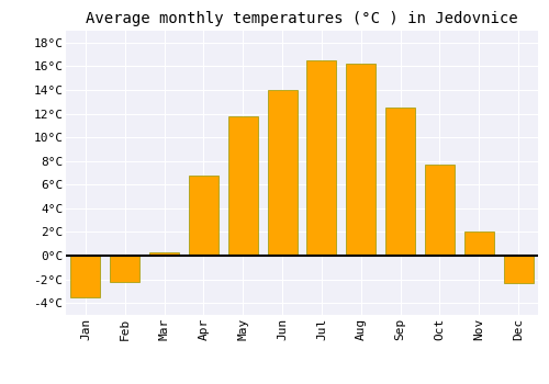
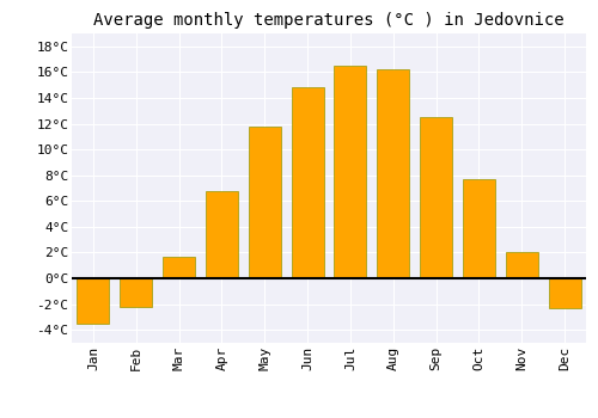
Mar: 0.3°C -> 1.7°C
Jun: 14.0°C -> 14.8°C
